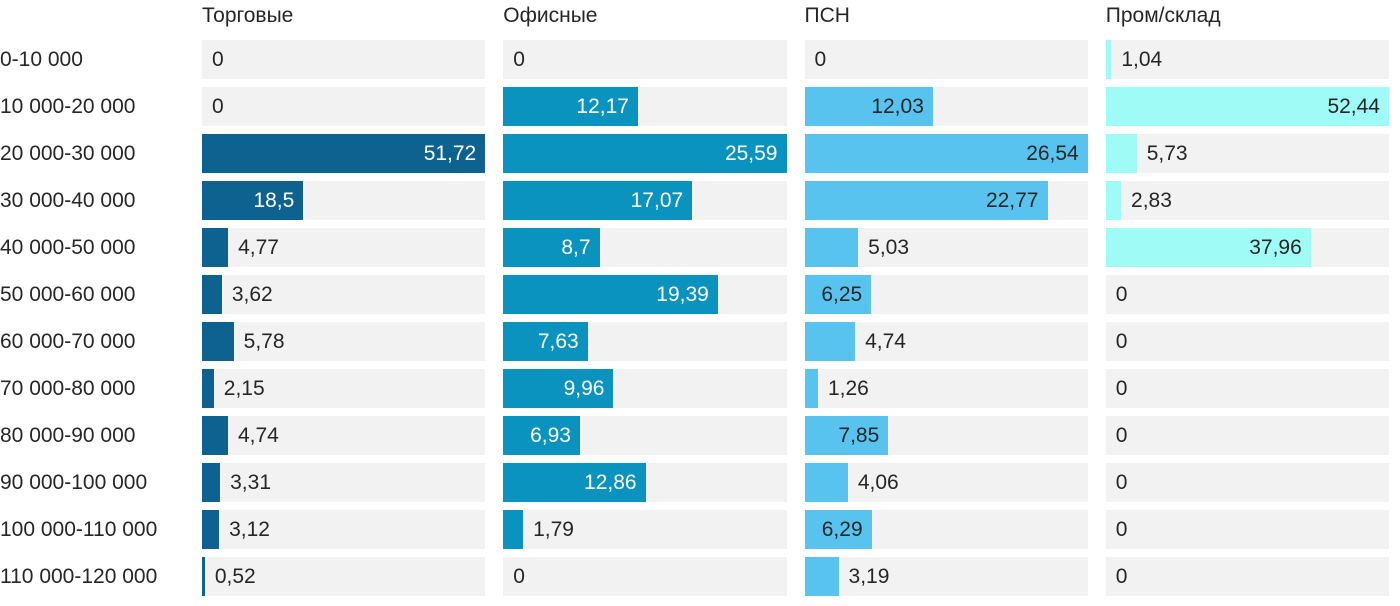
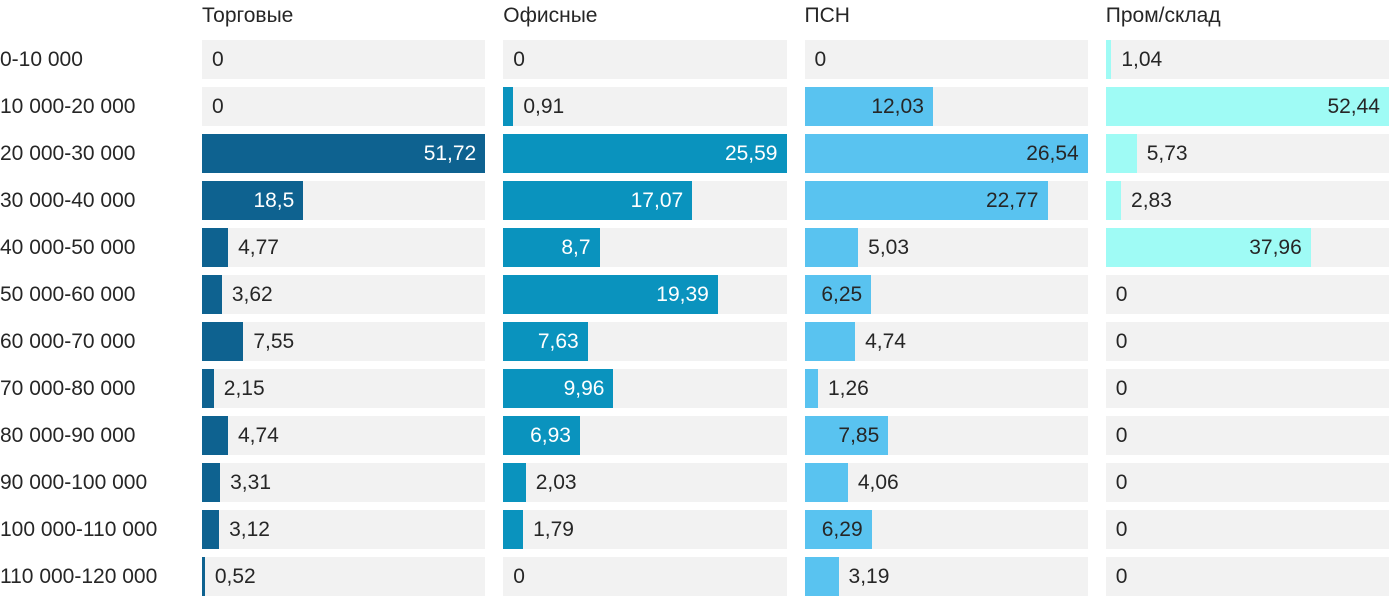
Офисные/10 000-20 000: 12,17 -> 0,91
Торговые/60 000-70 000: 5,78 -> 7,55
Офисные/90 000-100 000: 12,86 -> 2,03
